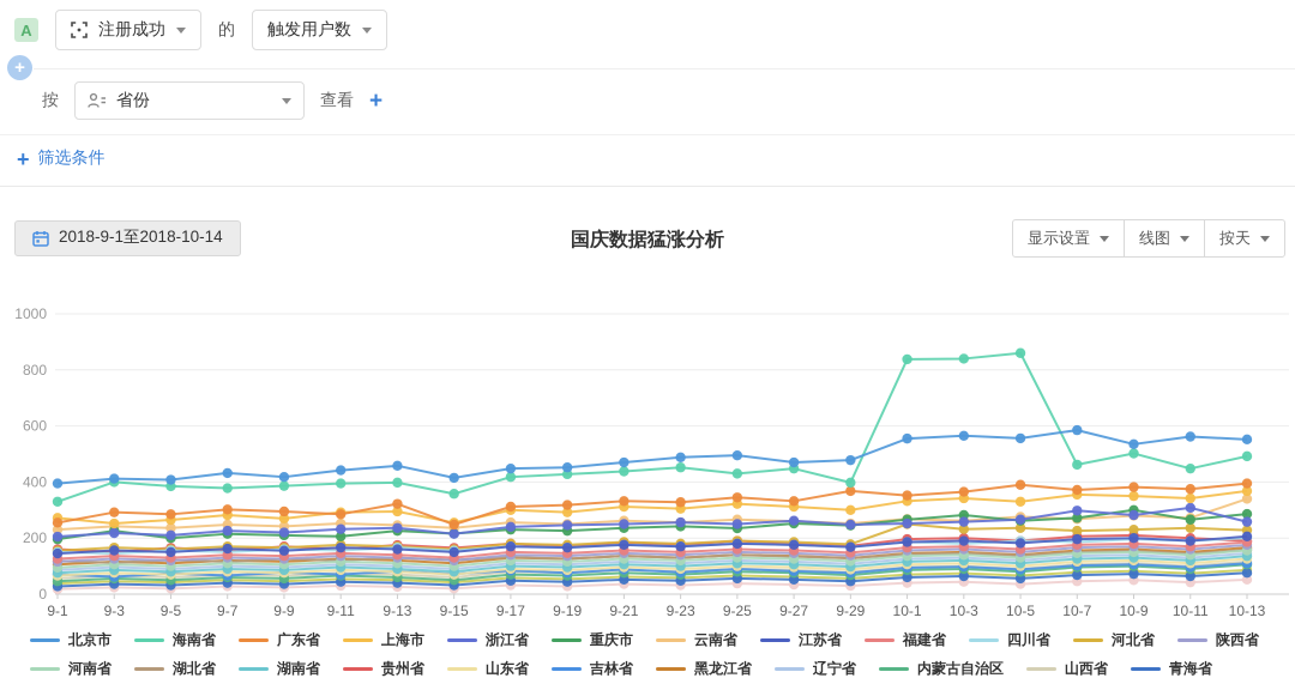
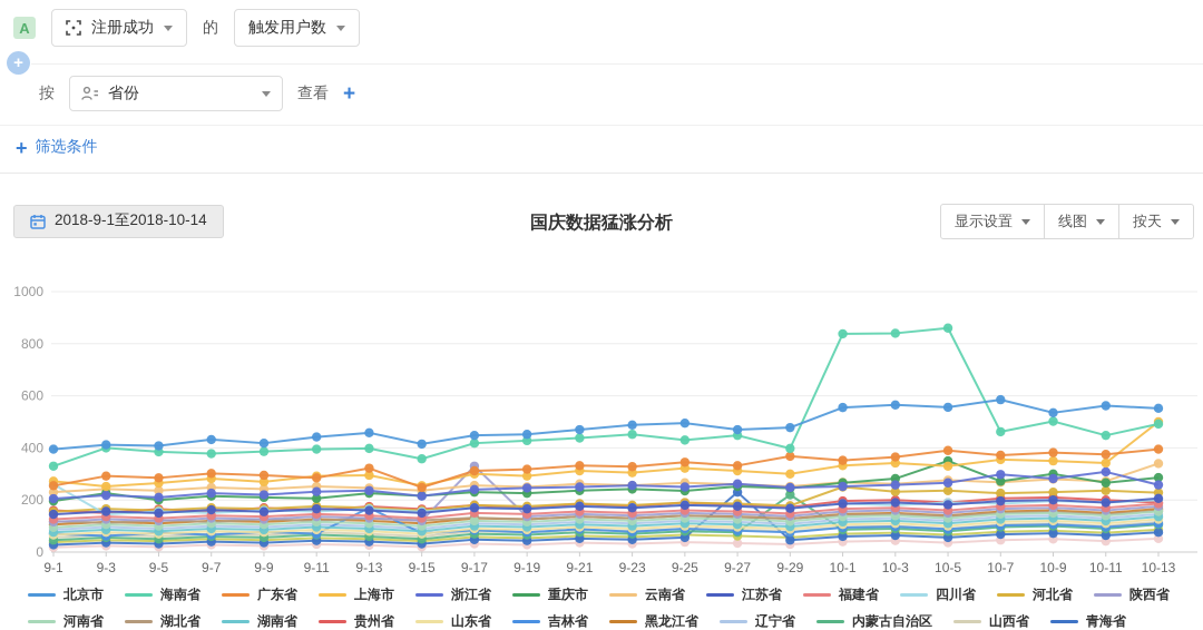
四川省/9-1: 150 -> 260
吉林省/9-13: 80 -> 170
陕西省/9-17: 140 -> 330
青海省/9-27: 50 -> 230
内蒙古自治区/9-29: 70 -> 220
重庆市/10-5: 260 -> 350
上海市/10-13: 370 -> 500
